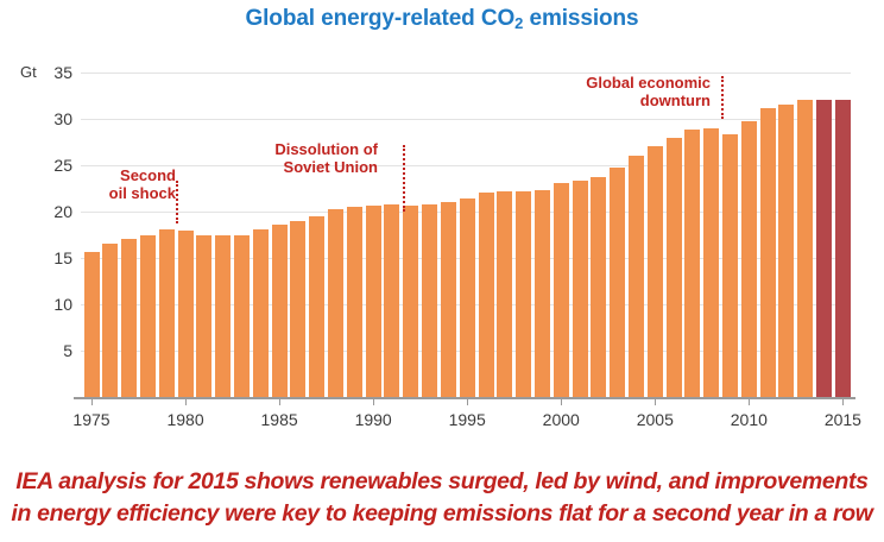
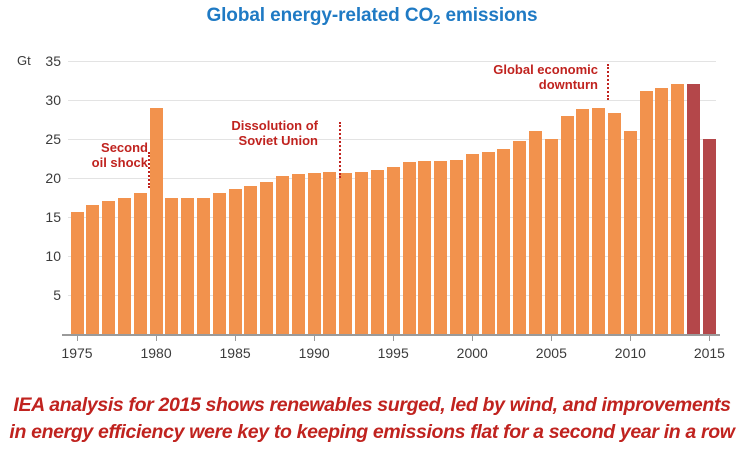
1980: 18 -> 29
2005: 27 -> 25
2010: 30 -> 26
2015: 32 -> 25
